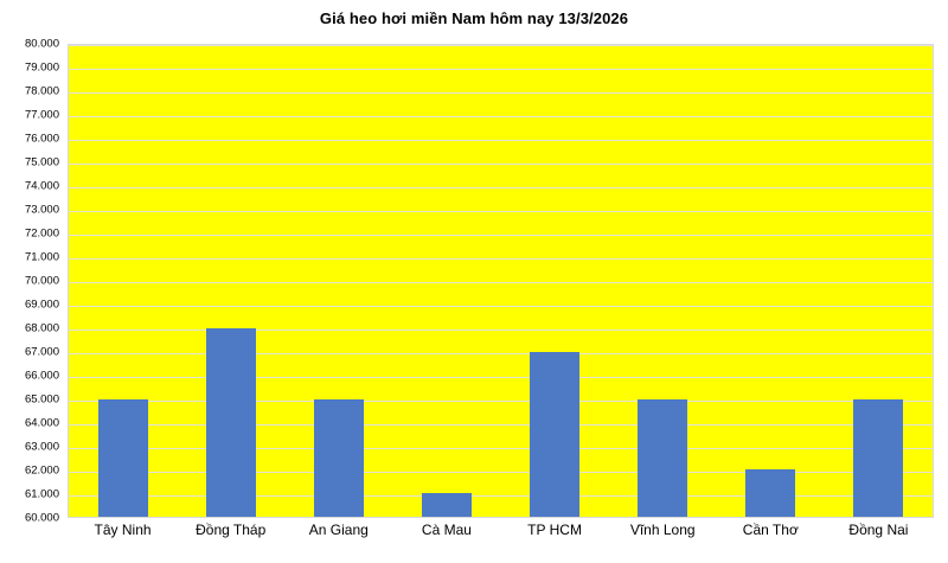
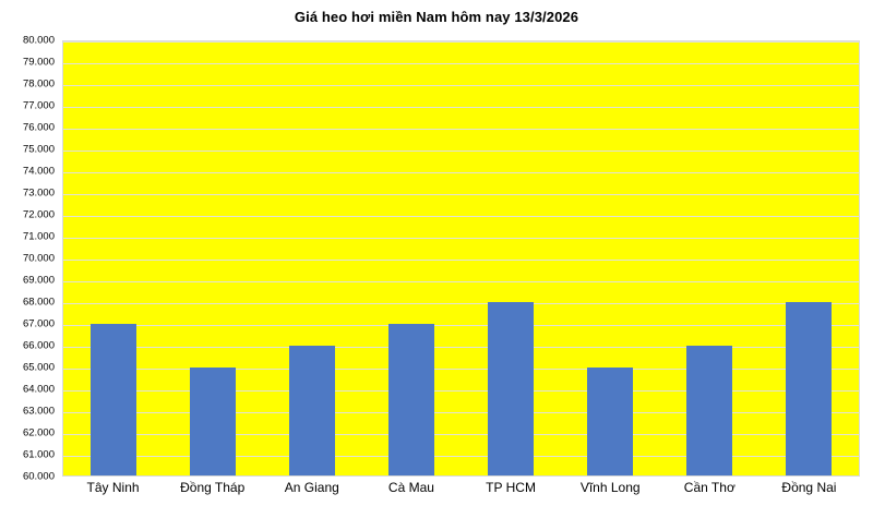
Tây Ninh: 65000 -> 67000
Đồng Tháp: 68000 -> 65000
An Giang: 65000 -> 66000
Cà Mau: 61000 -> 67000
TP HCM: 67000 -> 68000
Cần Thơ: 62000 -> 66000
Đồng Nai: 65000 -> 68000
